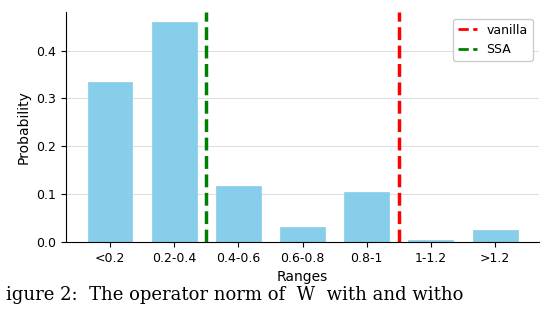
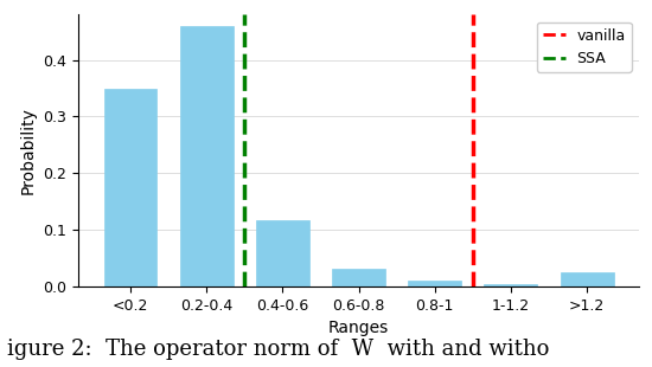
<0.2: 0.335 -> 0.350
0.8-1: 0.105 -> 0.010
